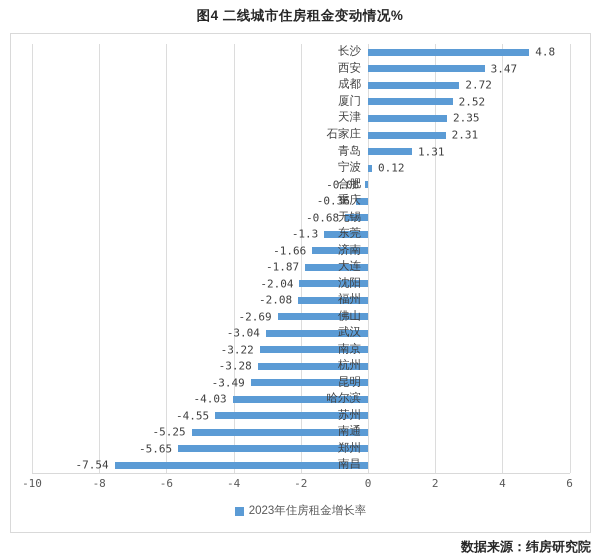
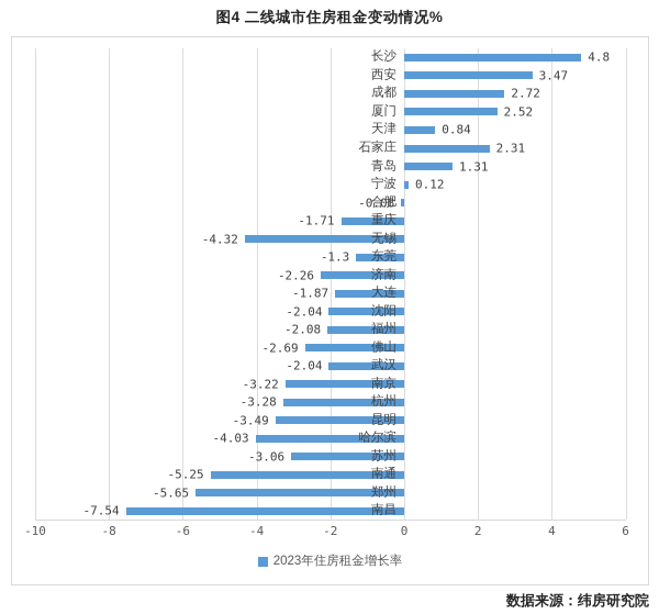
天津: 2.35 -> 0.84
重庆: -0.36 -> -1.71
无锡: -0.68 -> -4.32
济南: -1.66 -> -2.26
武汉: -3.04 -> -2.04
苏州: -4.55 -> -3.06
